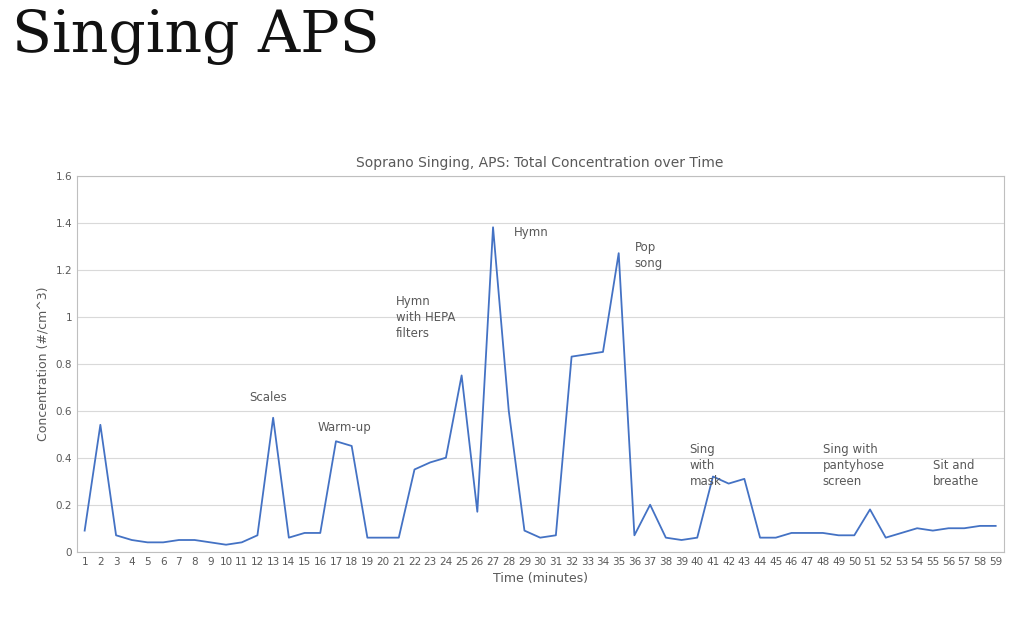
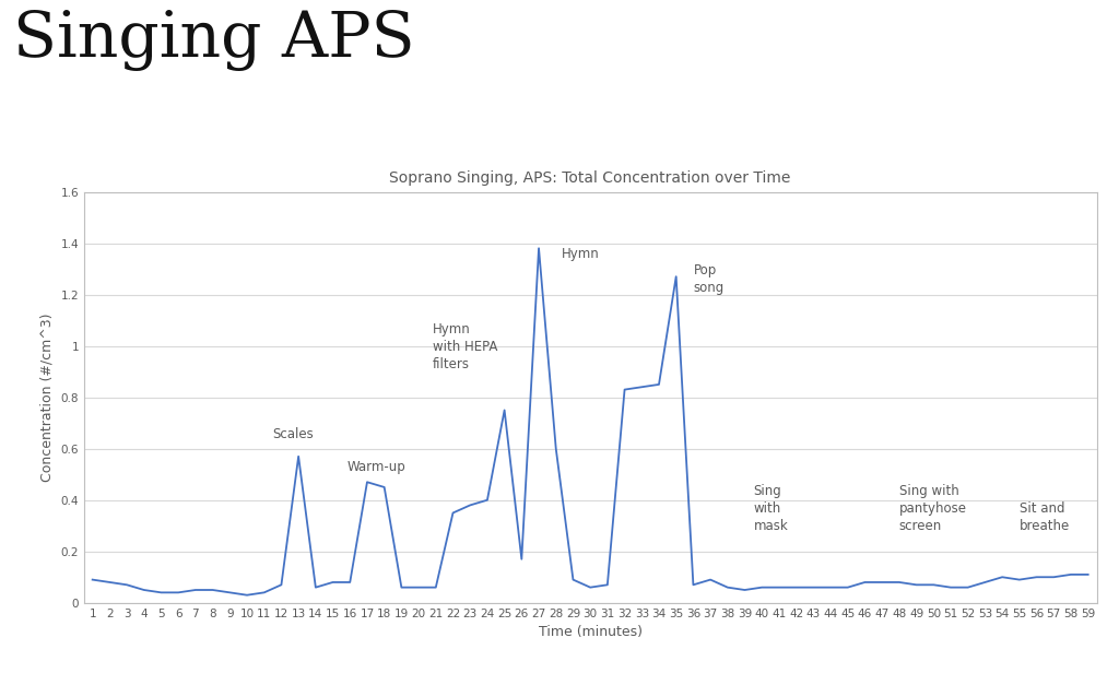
2: 0.54 -> 0.08
37: 0.20 -> 0.09
41: 0.32 -> 0.06
42: 0.29 -> 0.06
43: 0.31 -> 0.06
51: 0.18 -> 0.06
